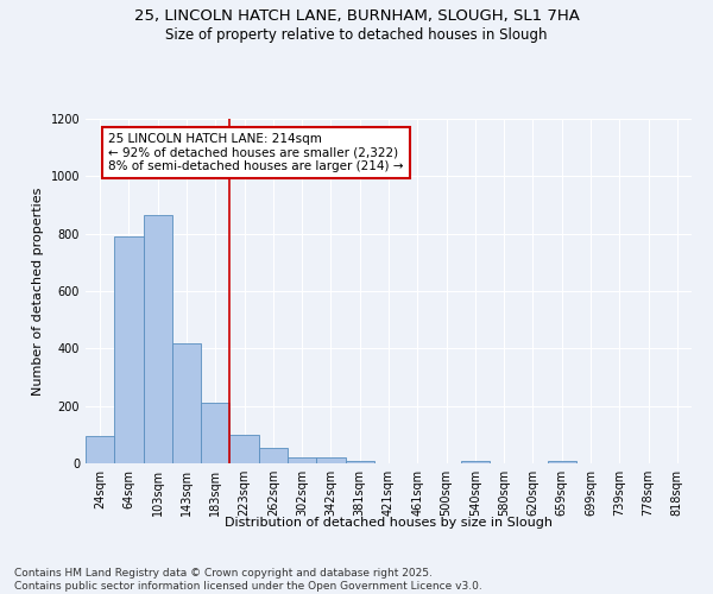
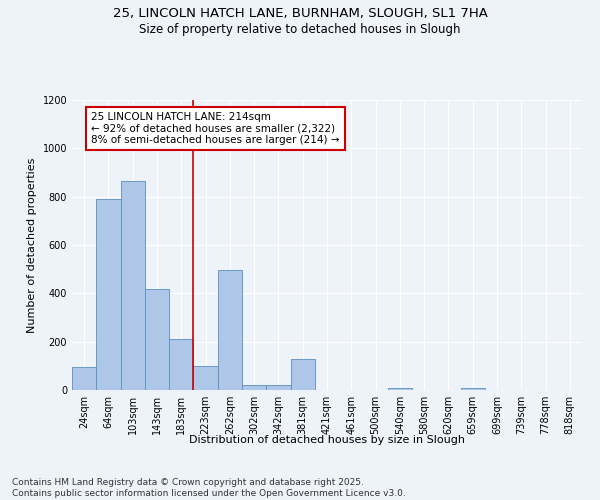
262sqm: 55 -> 495
381sqm: 10 -> 130
